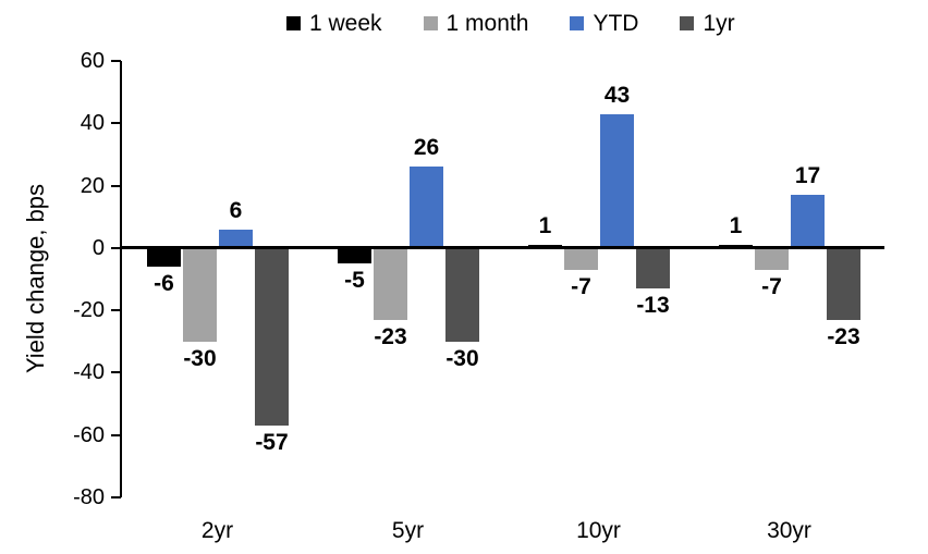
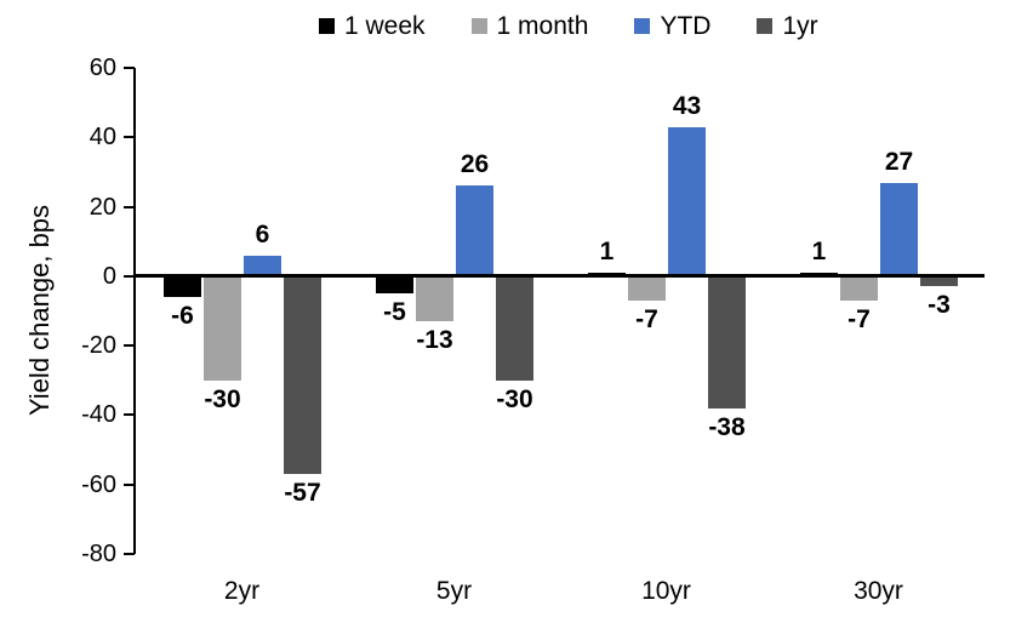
1 month/5yr: -23 -> -13
1yr/10yr: -13 -> -38
YTD/30yr: 17 -> 27
1yr/30yr: -23 -> -3
